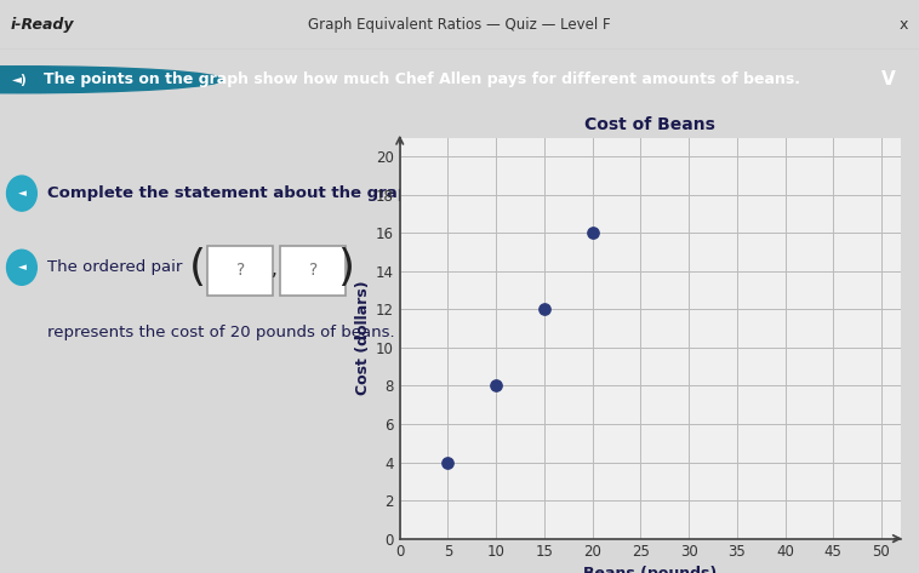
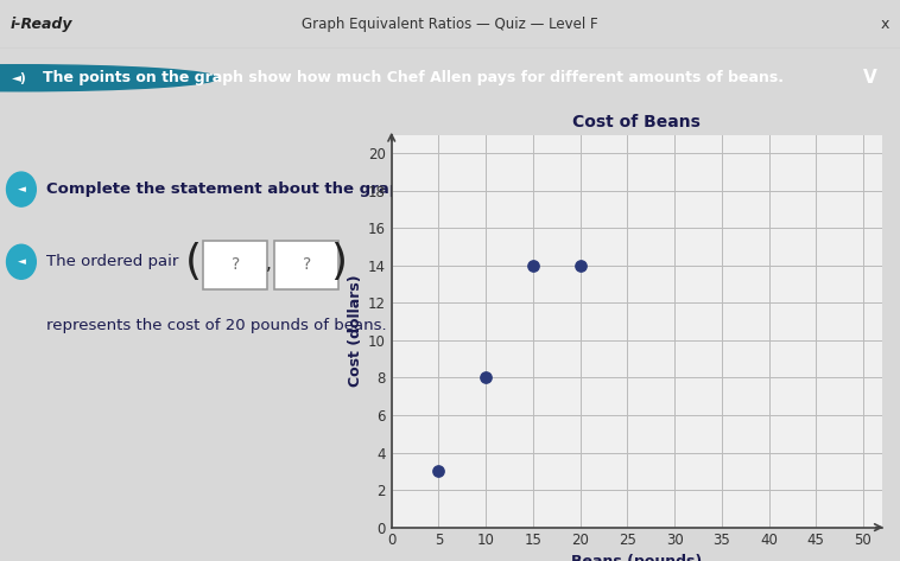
5: 4 -> 3
15: 12 -> 14
20: 16 -> 14
